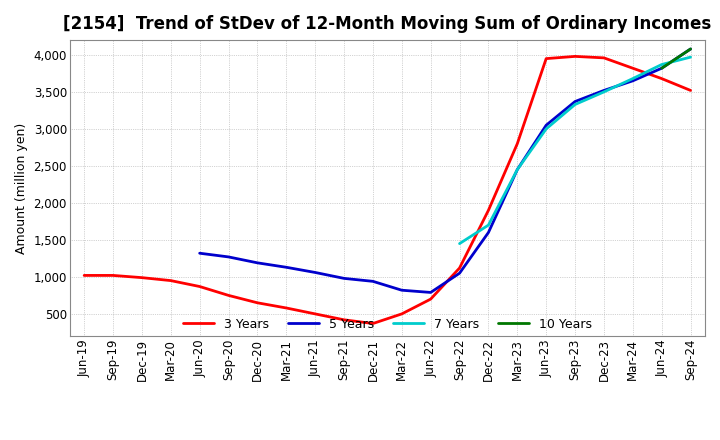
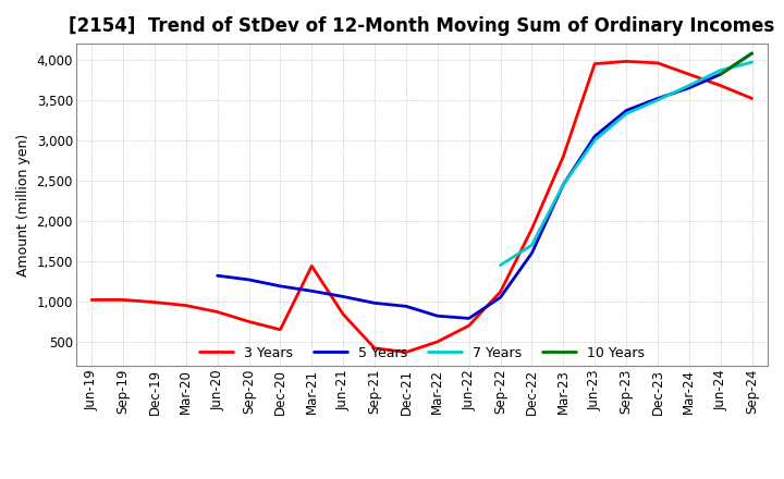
3 Years/Mar-21: 580 -> 1,440
3 Years/Jun-21: 500 -> 840
